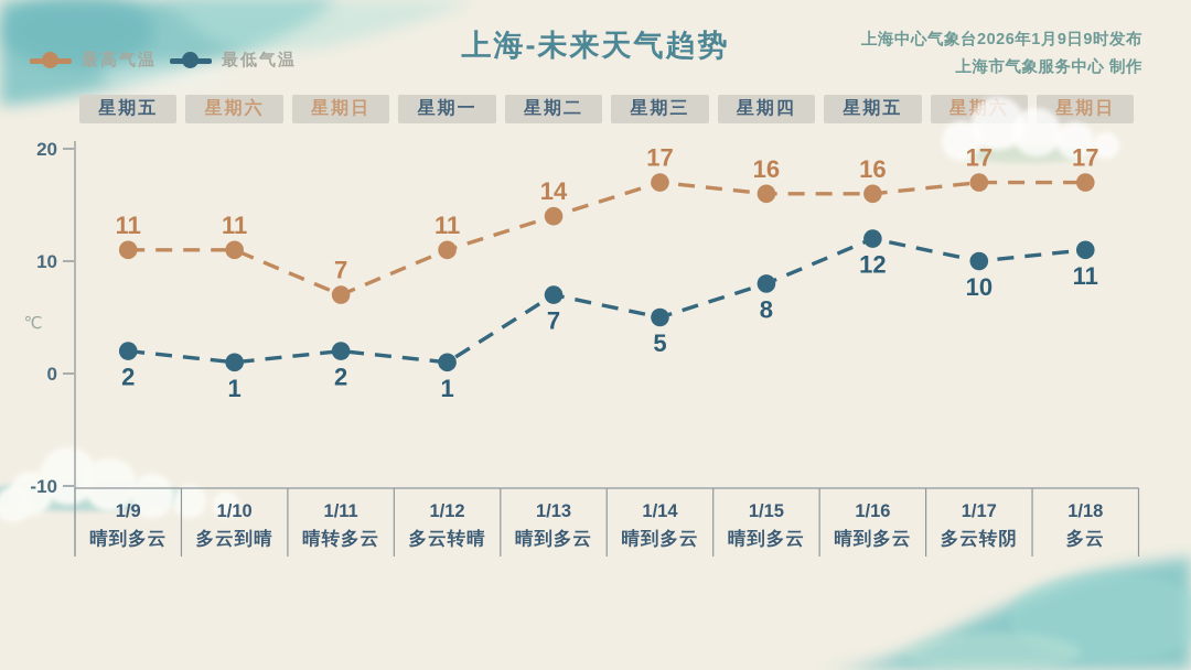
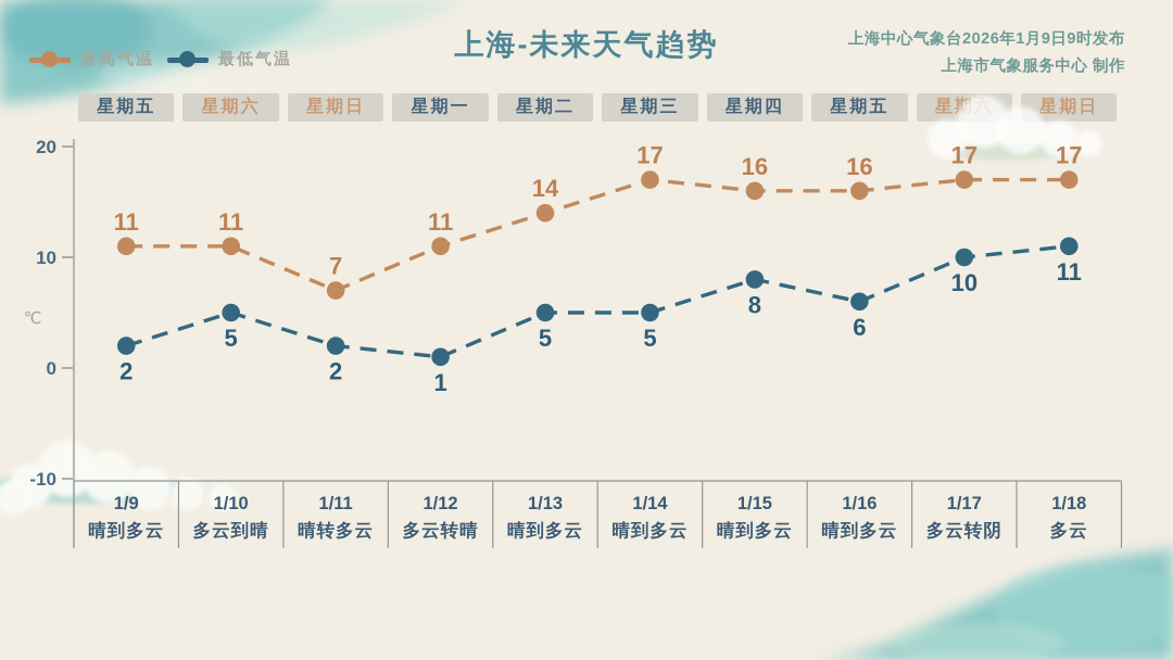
最低气温/1/10: 1 -> 5
最低气温/1/13: 7 -> 5
最低气温/1/16: 12 -> 6
